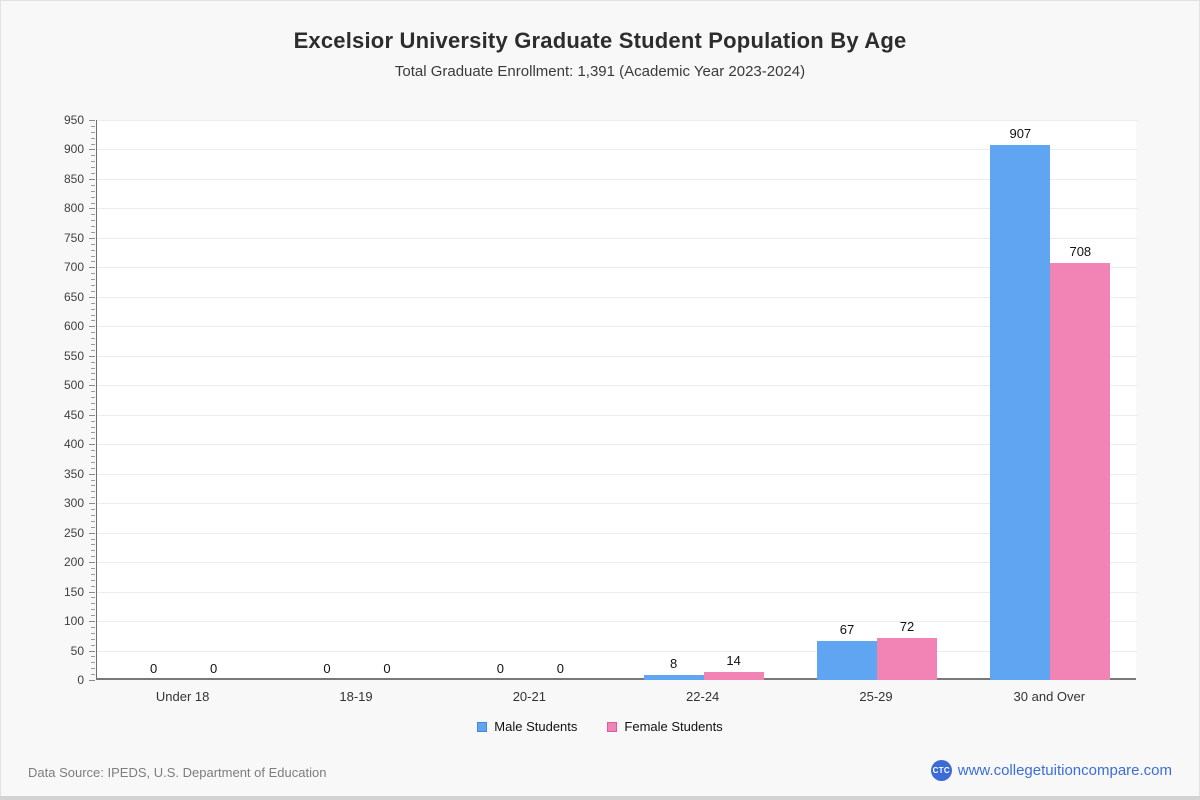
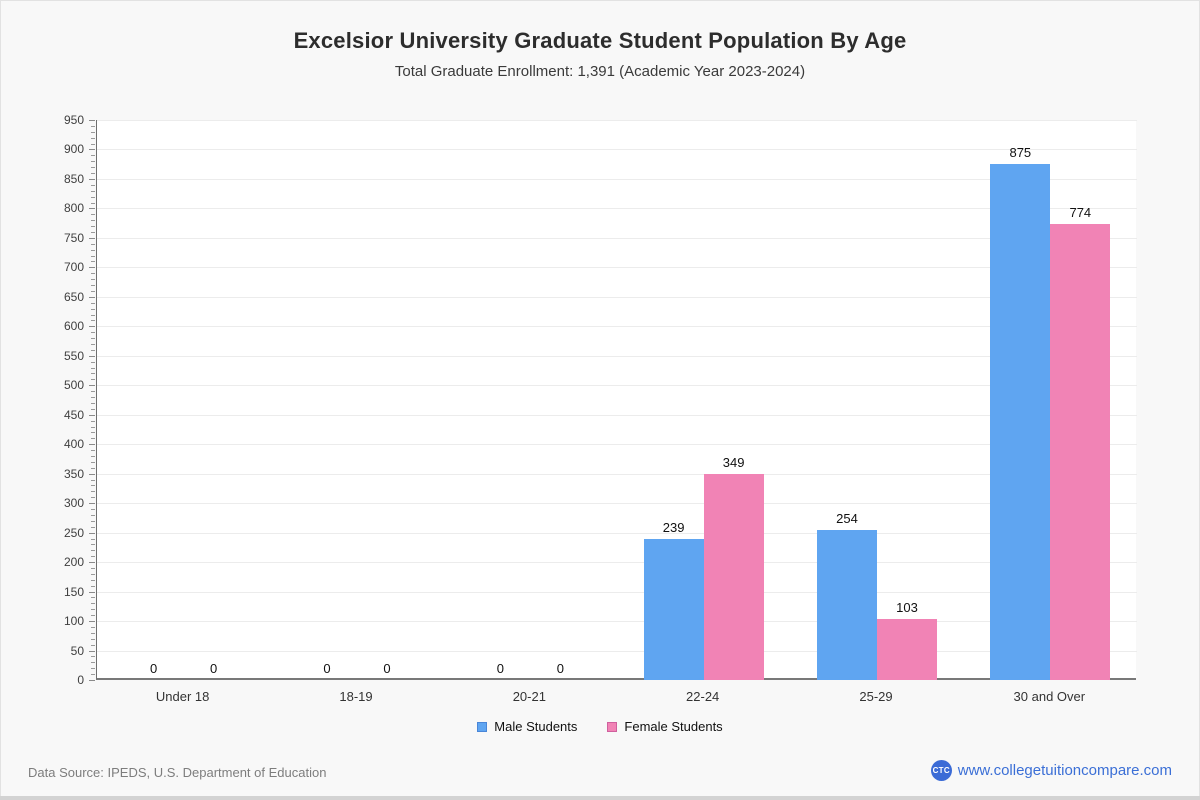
Male Students/22-24: 8 -> 239
Female Students/22-24: 14 -> 349
Male Students/25-29: 67 -> 254
Female Students/25-29: 72 -> 103
Male Students/30 and Over: 907 -> 875
Female Students/30 and Over: 708 -> 774
